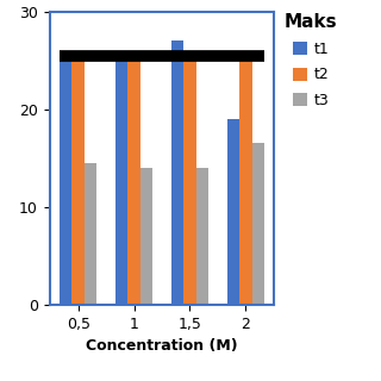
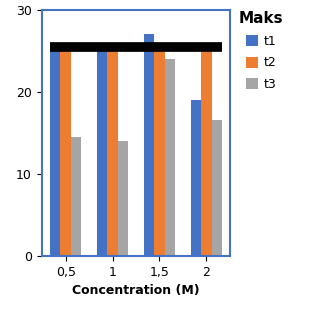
t3/1,5: 14.0 -> 24.0
